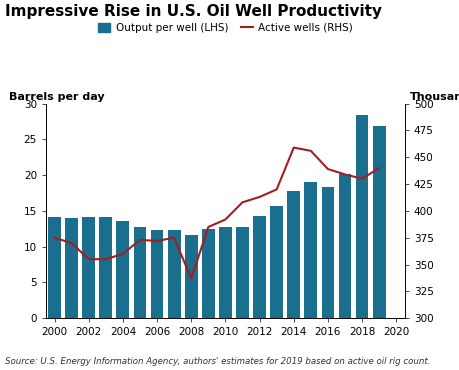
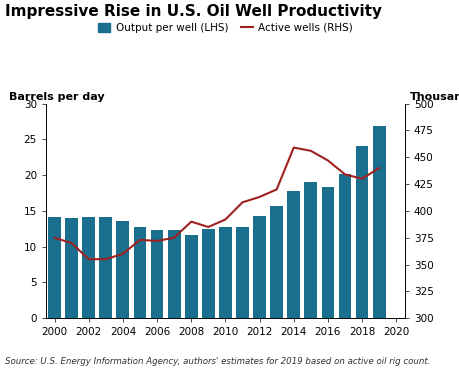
Active wells (RHS)/2008: 337 -> 390
Active wells (RHS)/2016: 439 -> 447
Output per well (LHS)/2018: 28.4 -> 24.1
